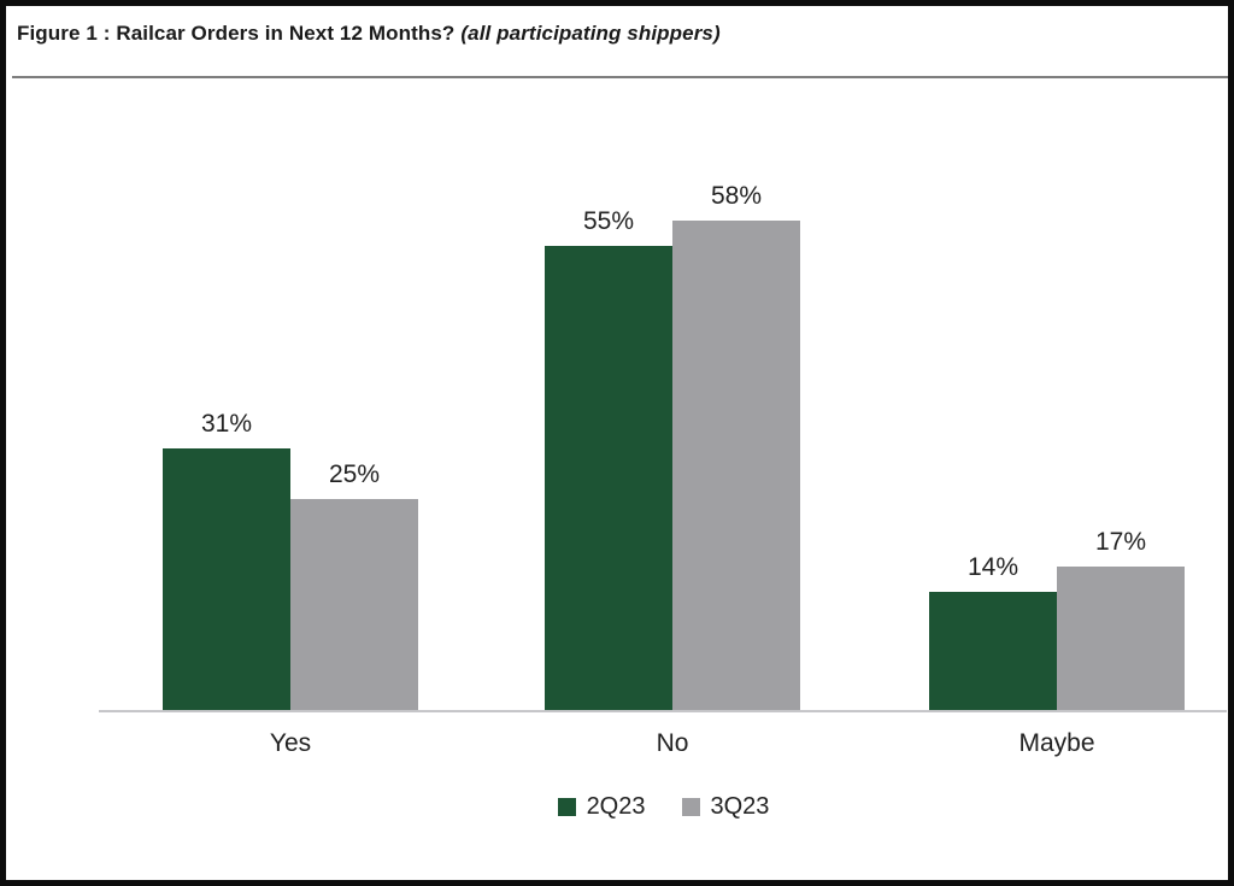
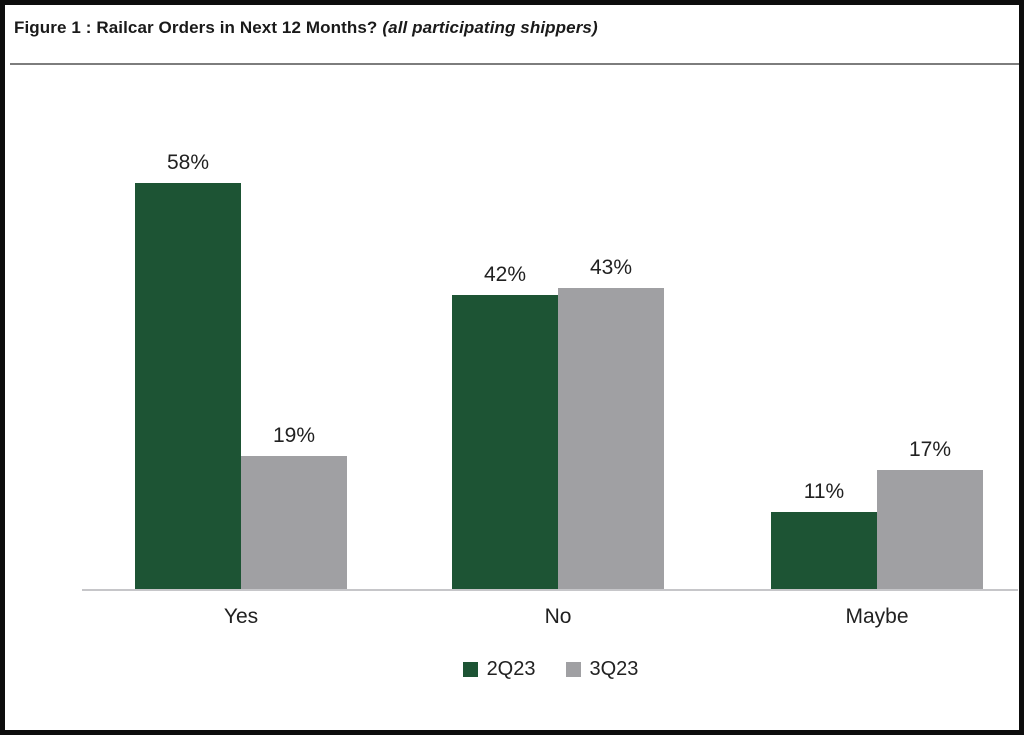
2Q23/Yes: 31% -> 58%
3Q23/Yes: 25% -> 19%
2Q23/No: 55% -> 42%
3Q23/No: 58% -> 43%
2Q23/Maybe: 14% -> 11%
